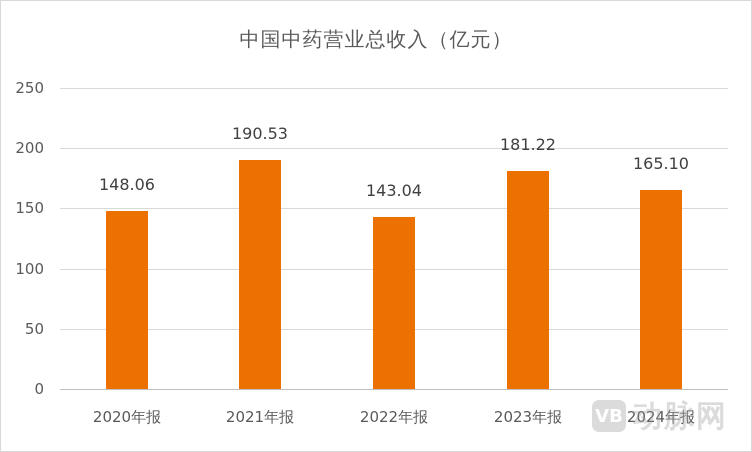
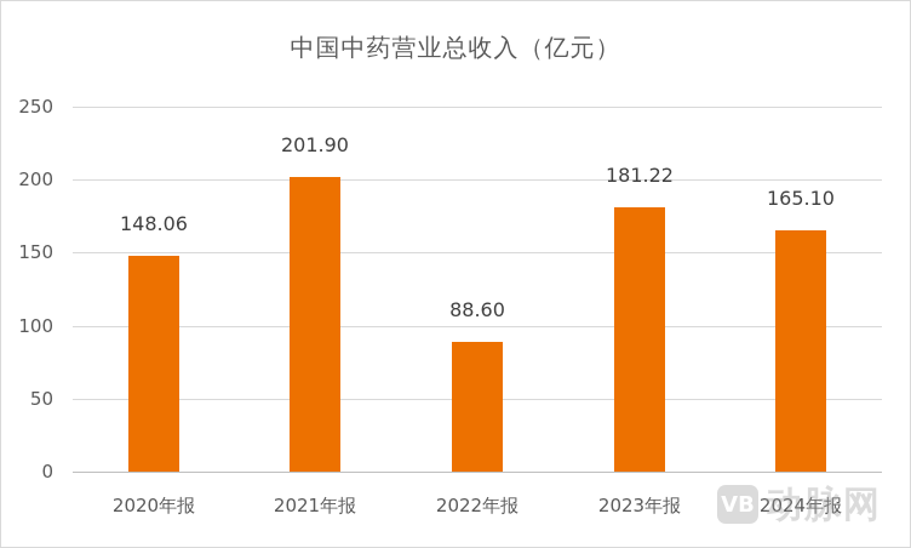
2021年报: 190.53 -> 201.90
2022年报: 143.04 -> 88.60
